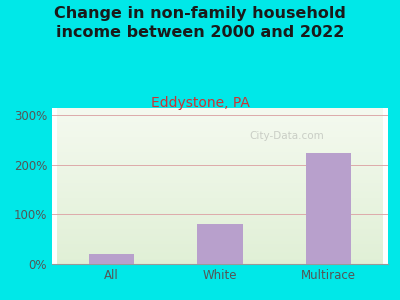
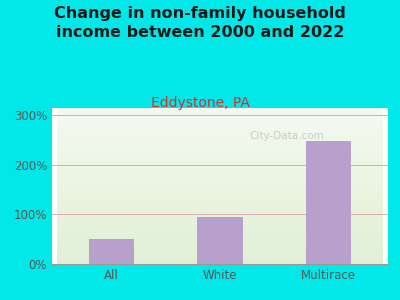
All: 20% -> 50%
White: 80% -> 95%
Multirace: 225% -> 248%
